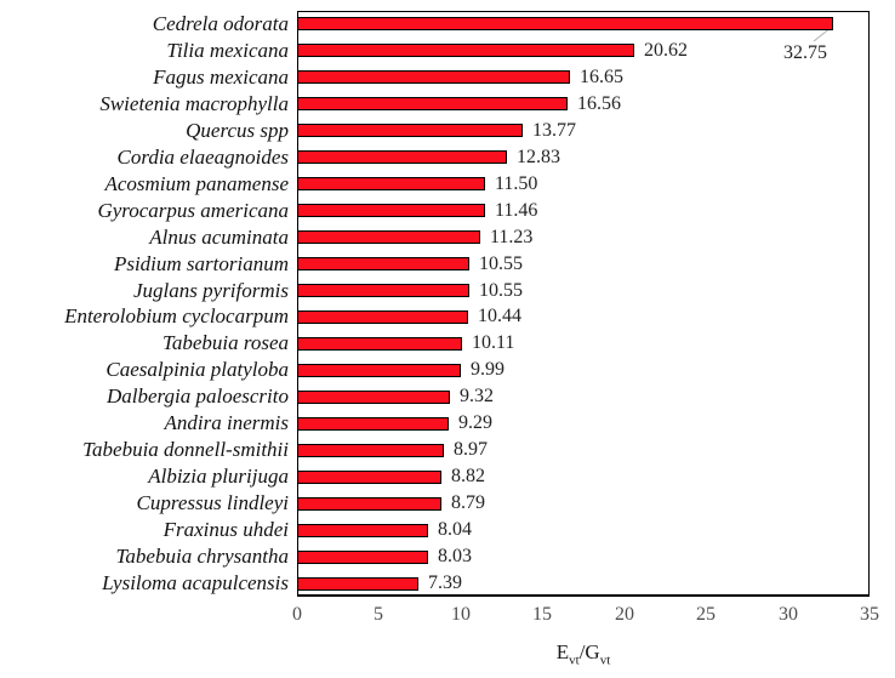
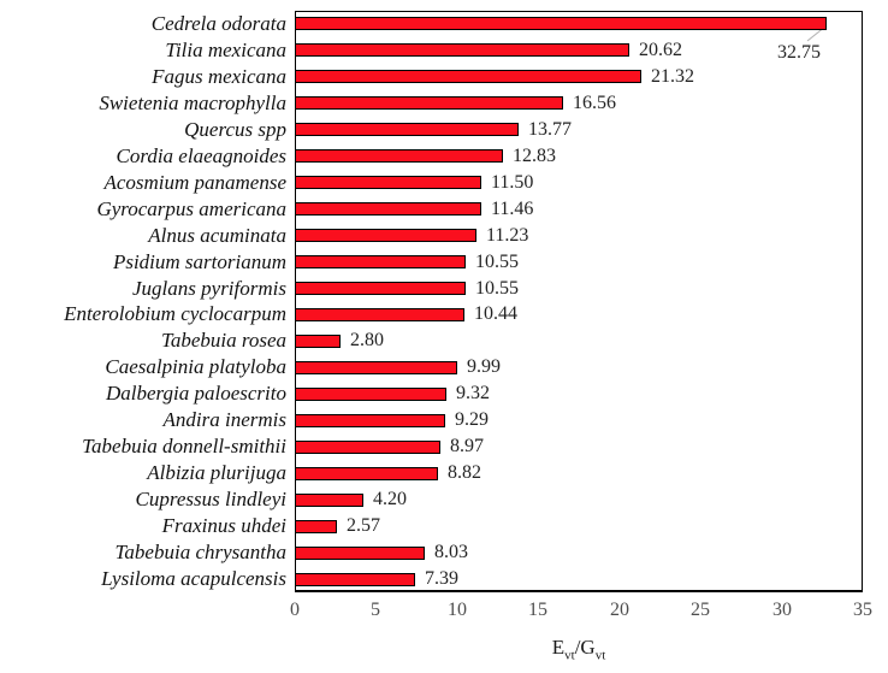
Fagus mexicana: 16.65 -> 21.32
Tabebuia rosea: 10.11 -> 2.80
Cupressus lindleyi: 8.79 -> 4.20
Fraxinus uhdei: 8.04 -> 2.57
